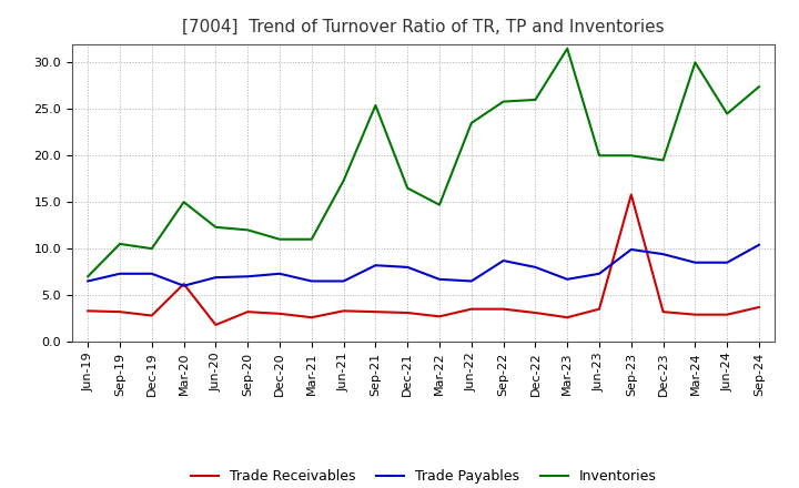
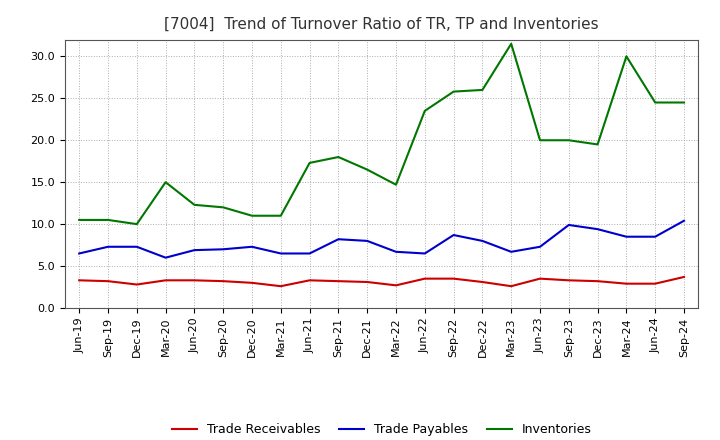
Inventories/Jun-19: 7.0 -> 10.5
Trade Receivables/Mar-20: 6.2 -> 3.3
Trade Receivables/Jun-20: 1.8 -> 3.3
Inventories/Sep-21: 25.4 -> 18.0
Trade Receivables/Sep-23: 15.8 -> 3.3
Inventories/Sep-24: 27.4 -> 24.5
